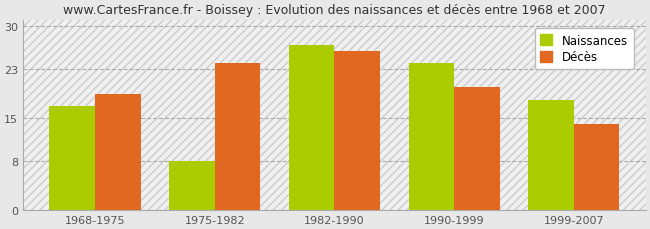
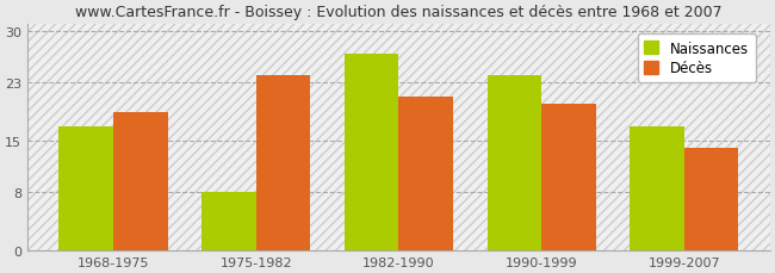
Décès/1982-1990: 26 -> 21
Naissances/1999-2007: 18 -> 17
